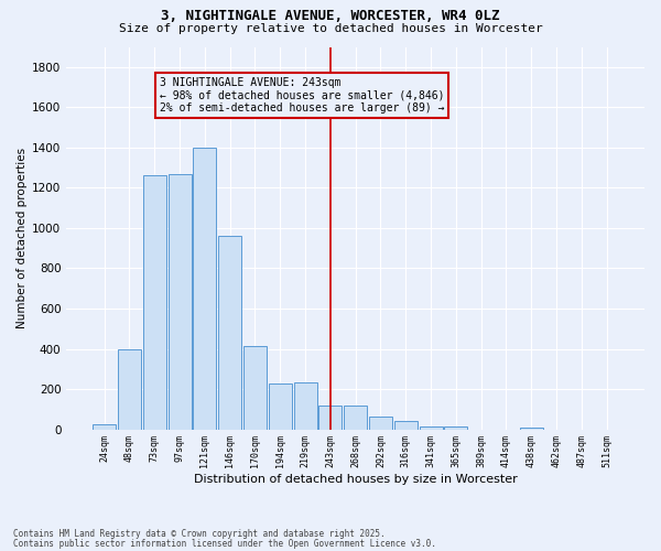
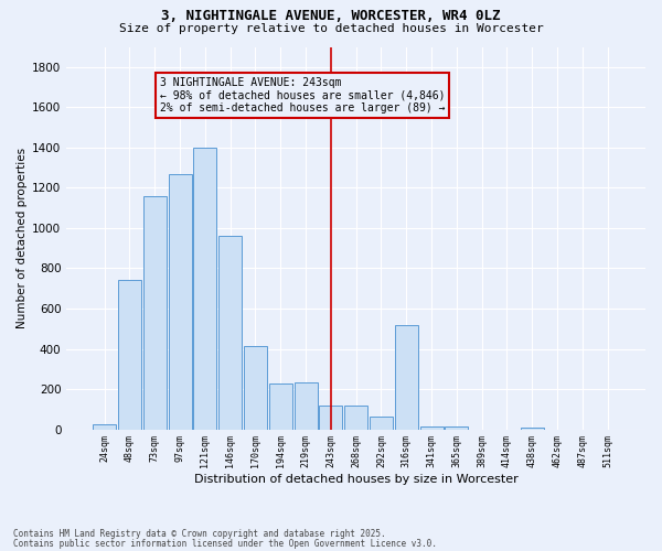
48sqm: 400 -> 740
73sqm: 1260 -> 1160
316sqm: 40 -> 520
